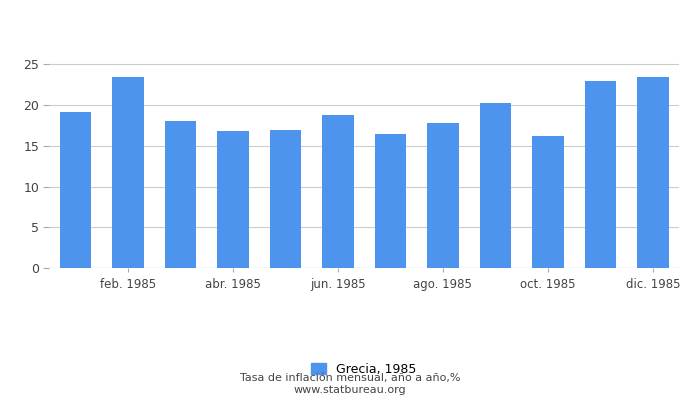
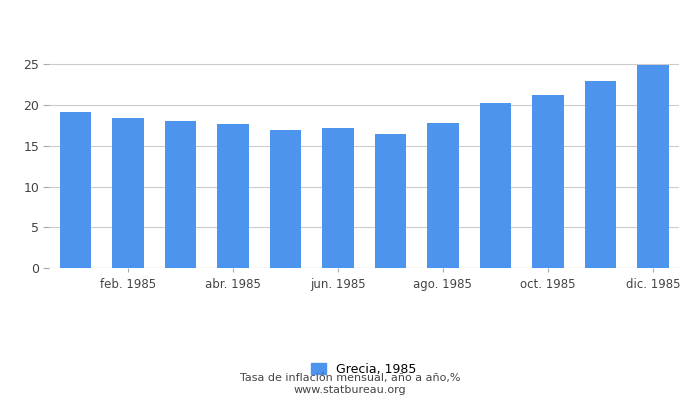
feb. 1985: 23.4 -> 18.4
abr. 1985: 16.8 -> 17.7
jun. 1985: 18.8 -> 17.2
oct. 1985: 16.2 -> 21.2
dic. 1985: 23.4 -> 24.9
